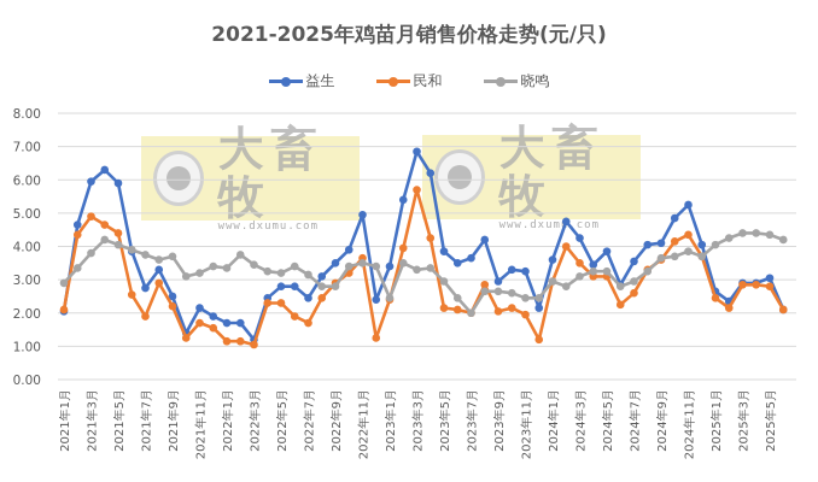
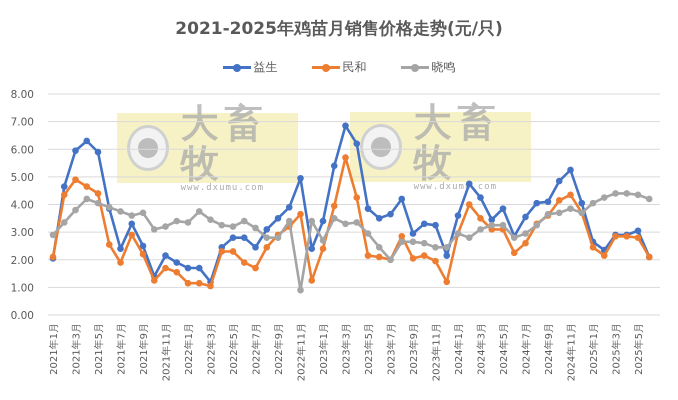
益生/2021年7月: 2.8 -> 2.4
晓鸣/2022年11月: 3.5 -> 0.9
晓鸣/2023年1月: 2.5 -> 2.7
